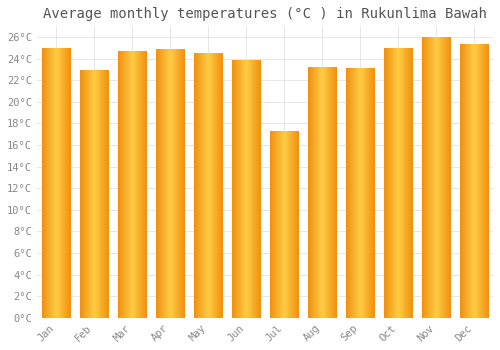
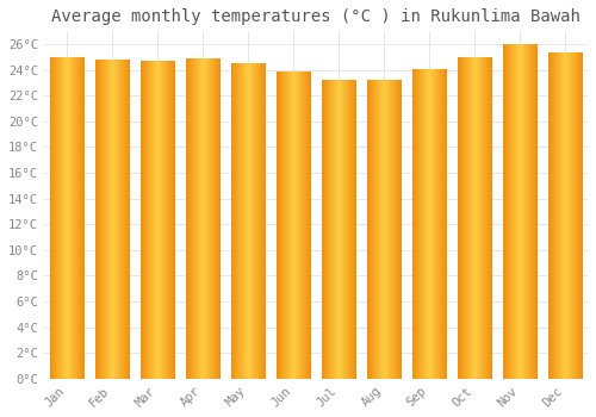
Feb: 22.9°C -> 24.8°C
Jul: 17.3°C -> 23.2°C
Sep: 23.1°C -> 24.0°C
